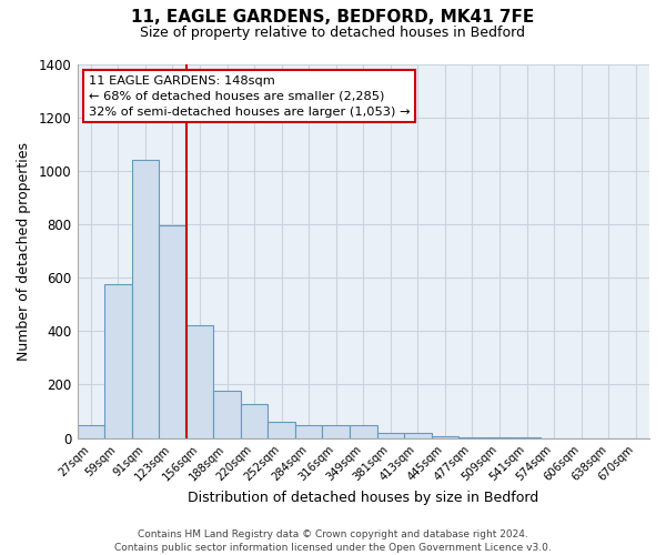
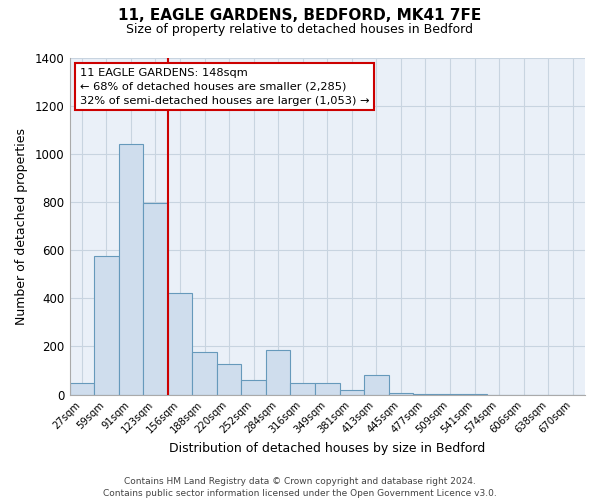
284sqm: 50 -> 185
413sqm: 18 -> 80
